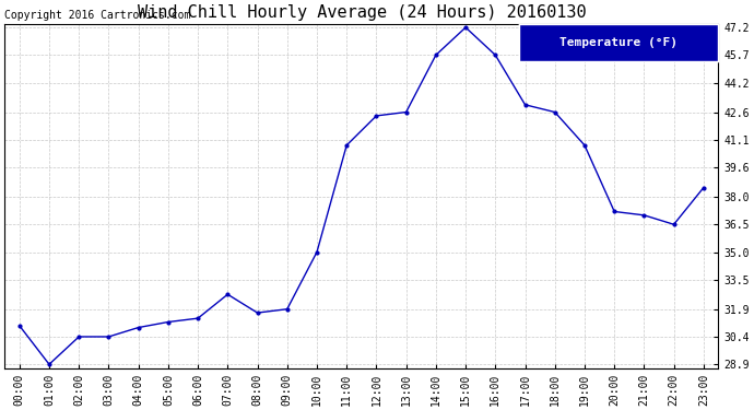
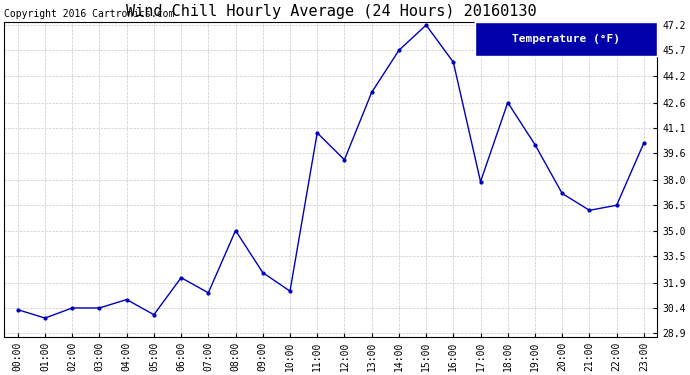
00:00: 31.0 -> 30.3
01:00: 28.9 -> 29.8
05:00: 31.2 -> 30.0
06:00: 31.4 -> 32.2
07:00: 32.7 -> 31.3
08:00: 31.7 -> 35.0
09:00: 31.9 -> 32.5
10:00: 35.0 -> 31.4
12:00: 42.4 -> 39.2
13:00: 42.6 -> 43.2
16:00: 45.7 -> 45.0
17:00: 43.0 -> 37.9
19:00: 40.8 -> 40.1
21:00: 37.0 -> 36.2
23:00: 38.5 -> 40.2
